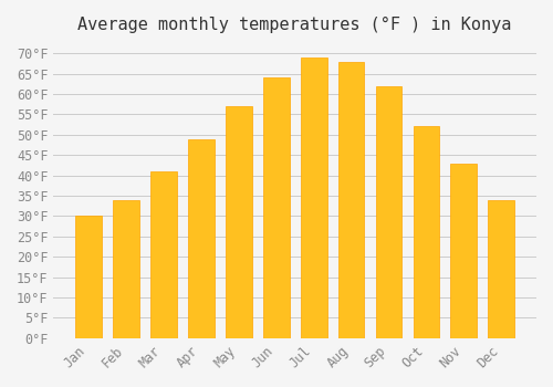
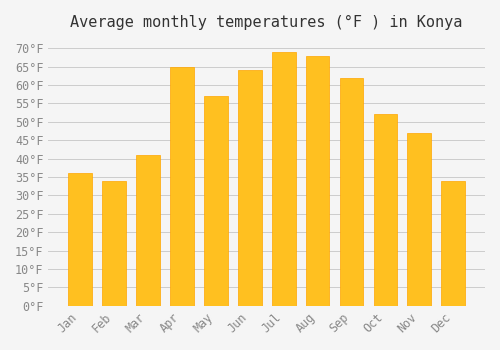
Jan: 30°F -> 36°F
Apr: 49°F -> 65°F
Nov: 43°F -> 47°F
